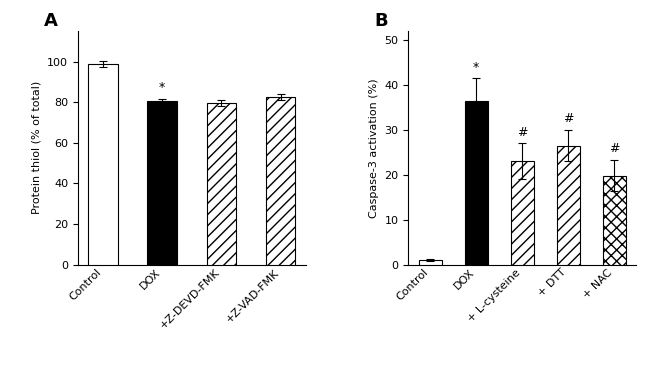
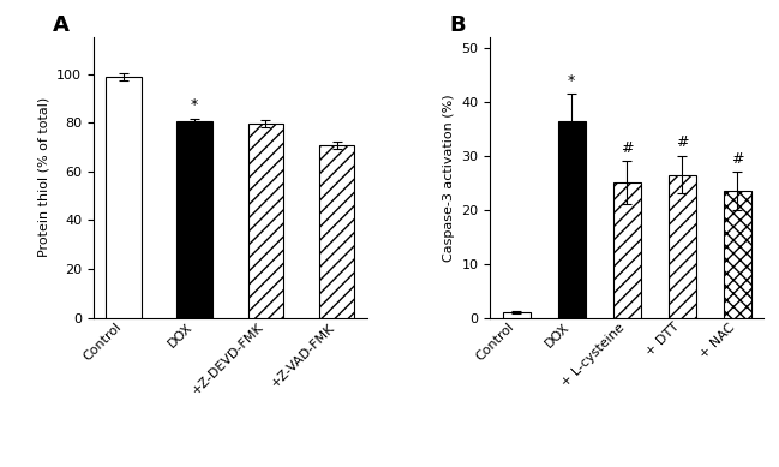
+Z-VAD-FMK: 82.5 -> 70.5
+ L-cysteine: 23.0 -> 25.0
+ NAC: 19.8 -> 23.5
